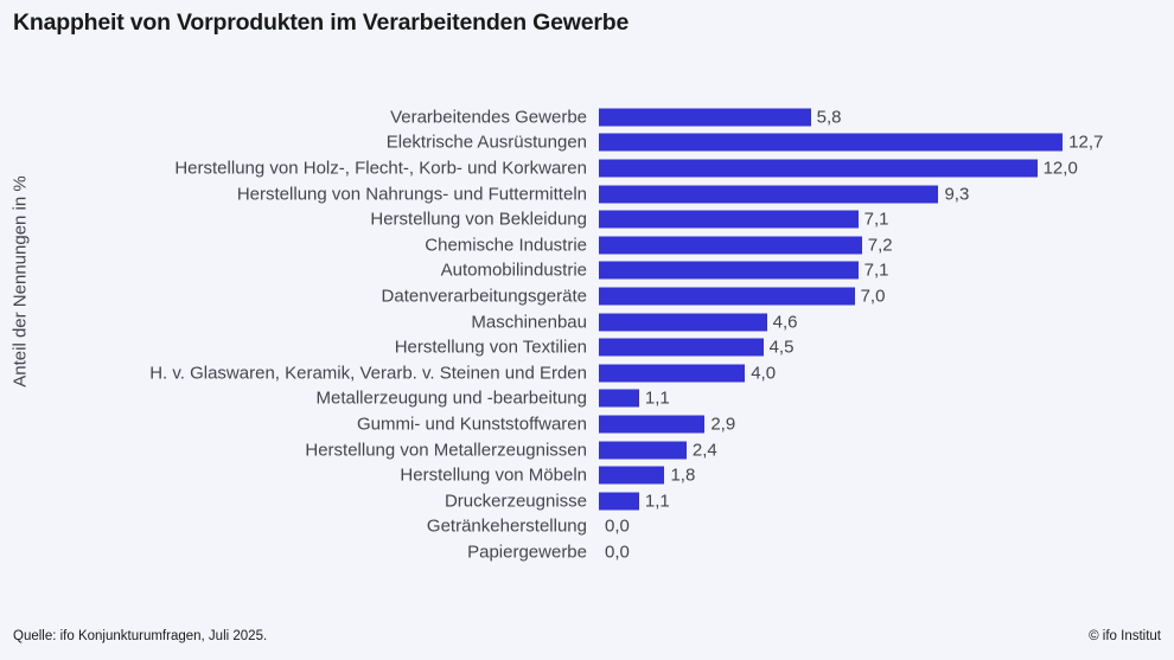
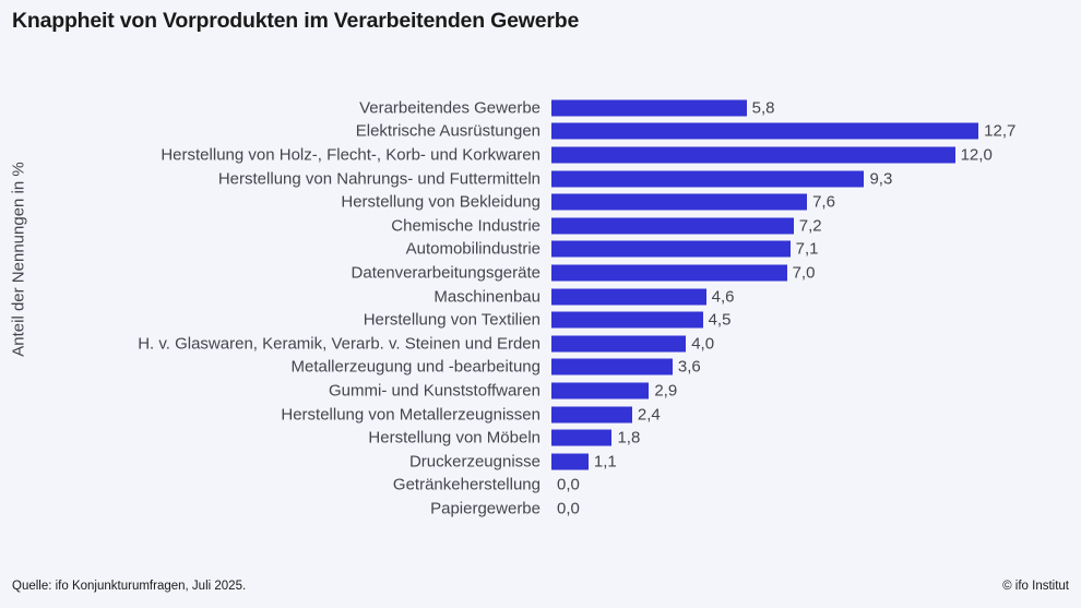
Herstellung von Bekleidung: 7,1 -> 7,6
Metallerzeugung und -bearbeitung: 1,1 -> 3,6
